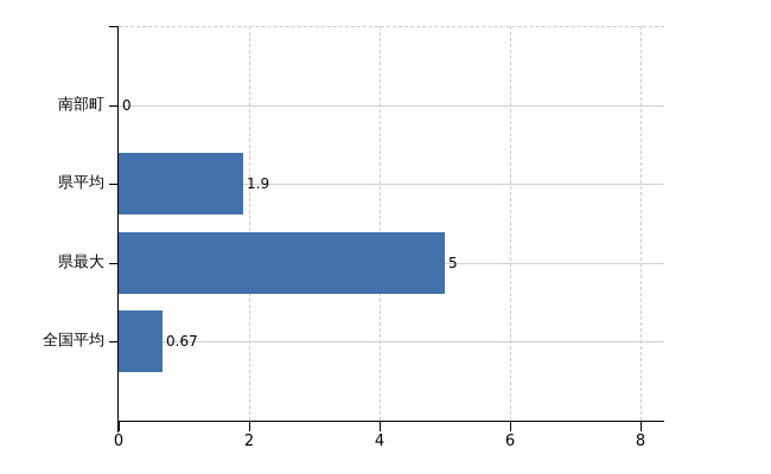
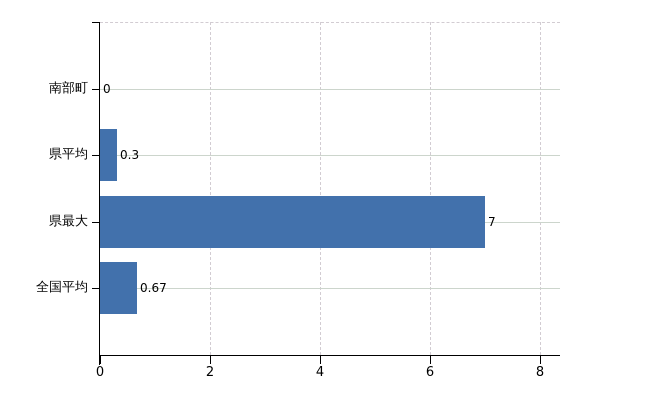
県平均: 1.9 -> 0.3
県最大: 5 -> 7
